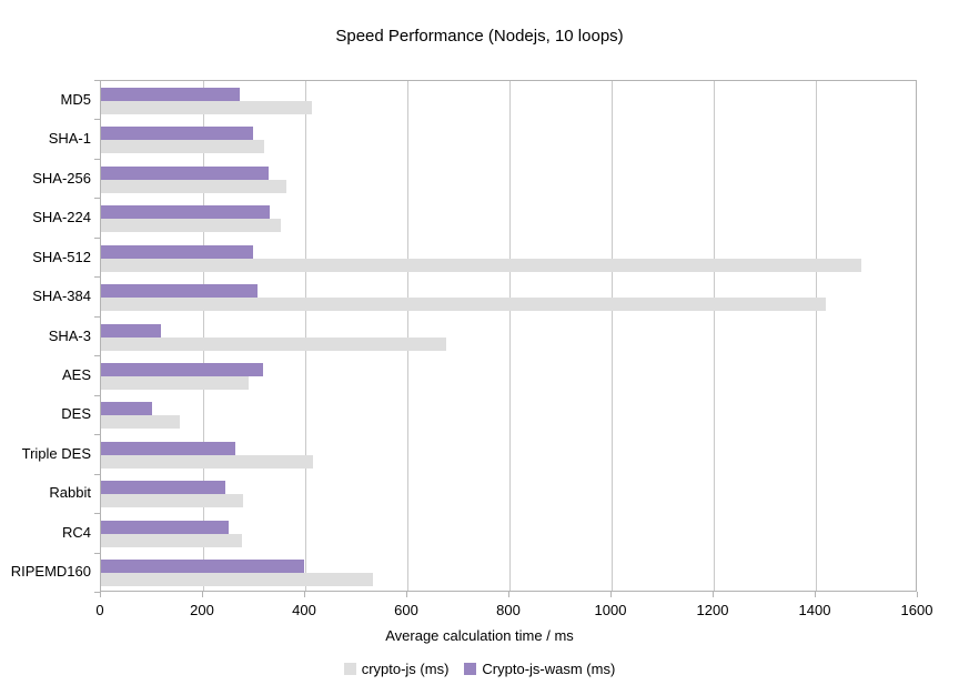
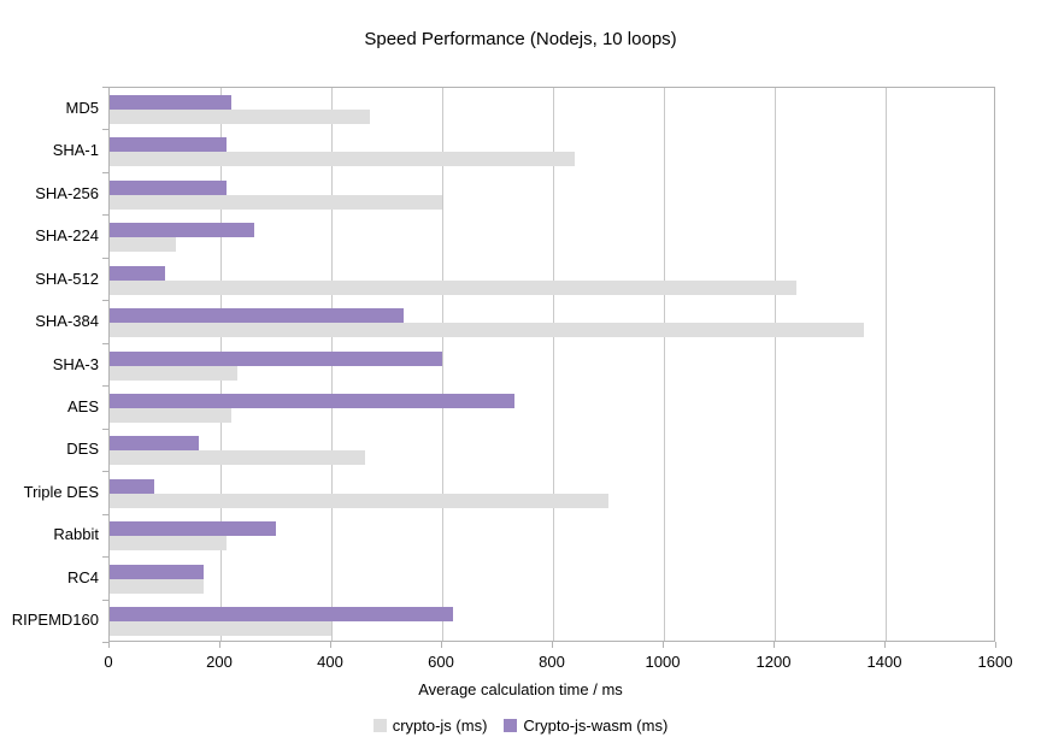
crypto-js (ms)/MD5: 410 -> 470
Crypto-js-wasm (ms)/MD5: 270 -> 220
crypto-js (ms)/SHA-1: 320 -> 840
Crypto-js-wasm (ms)/SHA-1: 300 -> 210
crypto-js (ms)/SHA-256: 360 -> 600
Crypto-js-wasm (ms)/SHA-256: 330 -> 210
crypto-js (ms)/SHA-224: 350 -> 120
Crypto-js-wasm (ms)/SHA-224: 330 -> 260
crypto-js (ms)/SHA-512: 1490 -> 1240
Crypto-js-wasm (ms)/SHA-512: 300 -> 100
crypto-js (ms)/SHA-384: 1420 -> 1360
Crypto-js-wasm (ms)/SHA-384: 310 -> 530
crypto-js (ms)/SHA-3: 680 -> 230
Crypto-js-wasm (ms)/SHA-3: 120 -> 600
crypto-js (ms)/AES: 290 -> 220
Crypto-js-wasm (ms)/AES: 320 -> 730
crypto-js (ms)/DES: 160 -> 460
Crypto-js-wasm (ms)/DES: 100 -> 160
crypto-js (ms)/Triple DES: 420 -> 900
Crypto-js-wasm (ms)/Triple DES: 260 -> 80
crypto-js (ms)/Rabbit: 280 -> 210
Crypto-js-wasm (ms)/Rabbit: 240 -> 300
crypto-js (ms)/RC4: 280 -> 170
Crypto-js-wasm (ms)/RC4: 250 -> 170
crypto-js (ms)/RIPEMD160: 530 -> 400
Crypto-js-wasm (ms)/RIPEMD160: 400 -> 620
